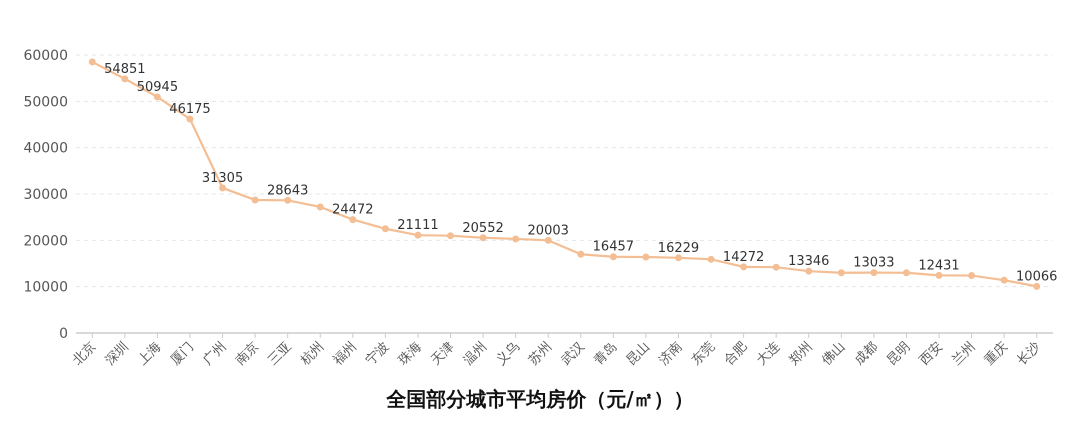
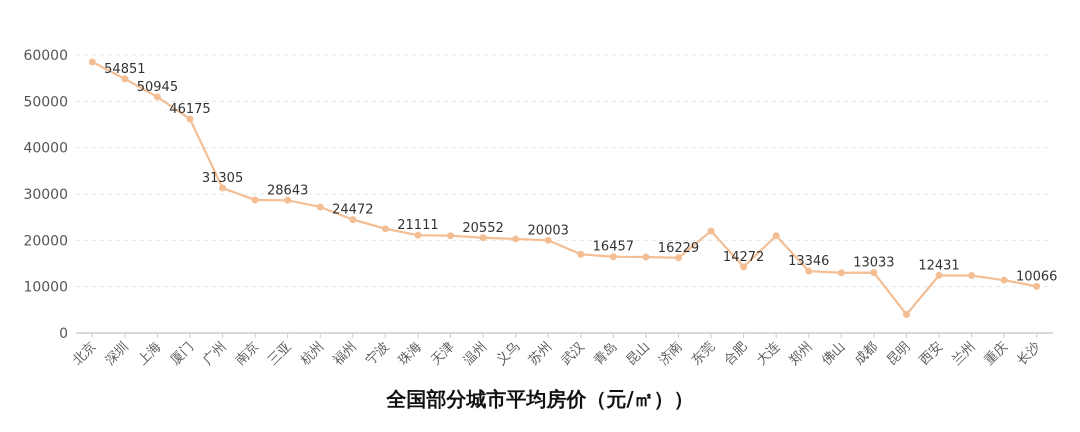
东莞: 16000 -> 22000
大连: 14000 -> 21000
昆明: 13000 -> 4000
